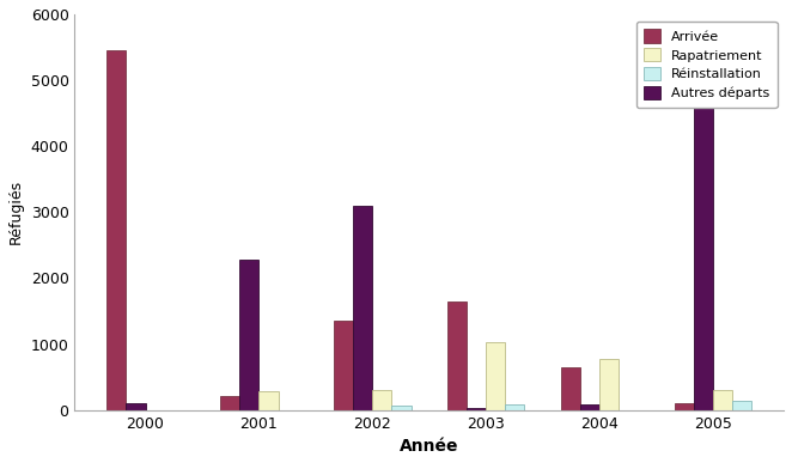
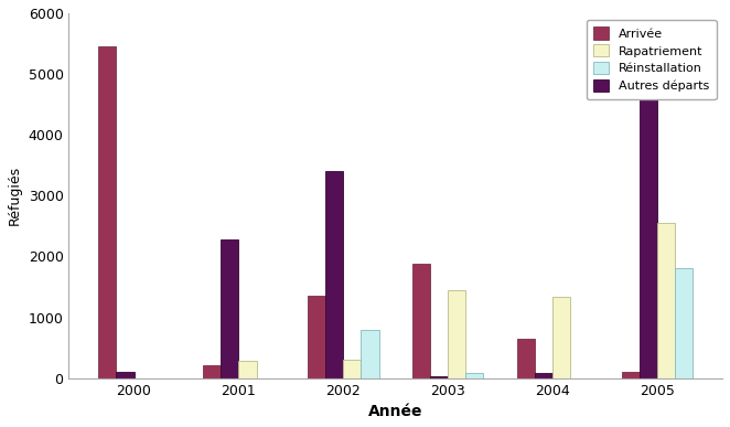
Autres départs/2002: 3100 -> 3400
Réinstallation/2002: 60 -> 800
Arrivée/2003: 1650 -> 1880
Rapatriement/2003: 1030 -> 1440
Rapatriement/2004: 770 -> 1340
Rapatriement/2005: 310 -> 2560
Réinstallation/2005: 130 -> 1800
